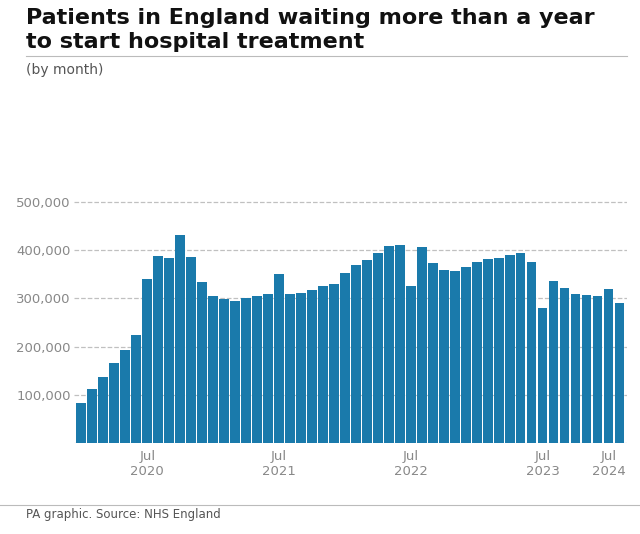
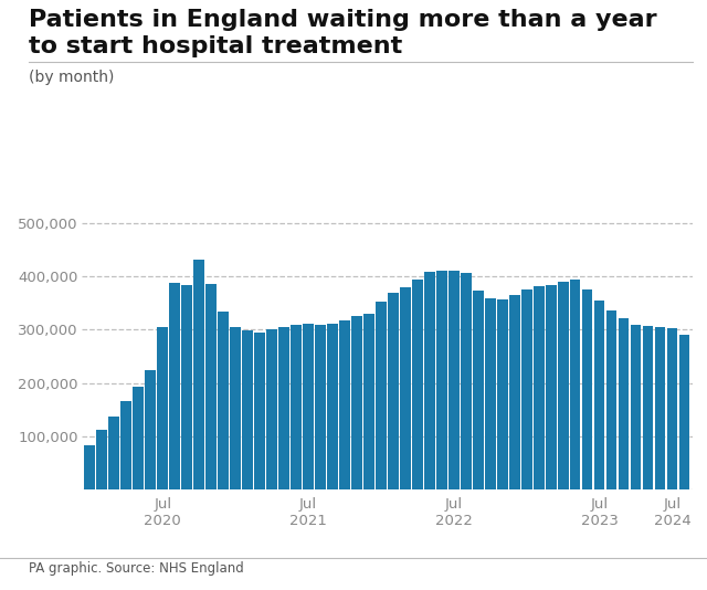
Jul 2020: 340,000 -> 306,000
Jul 2021: 350,000 -> 312,000
Jul 2022: 325,000 -> 411,000
Jul 2023: 280,000 -> 355,000
Jul 2024: 320,000 -> 302,000
